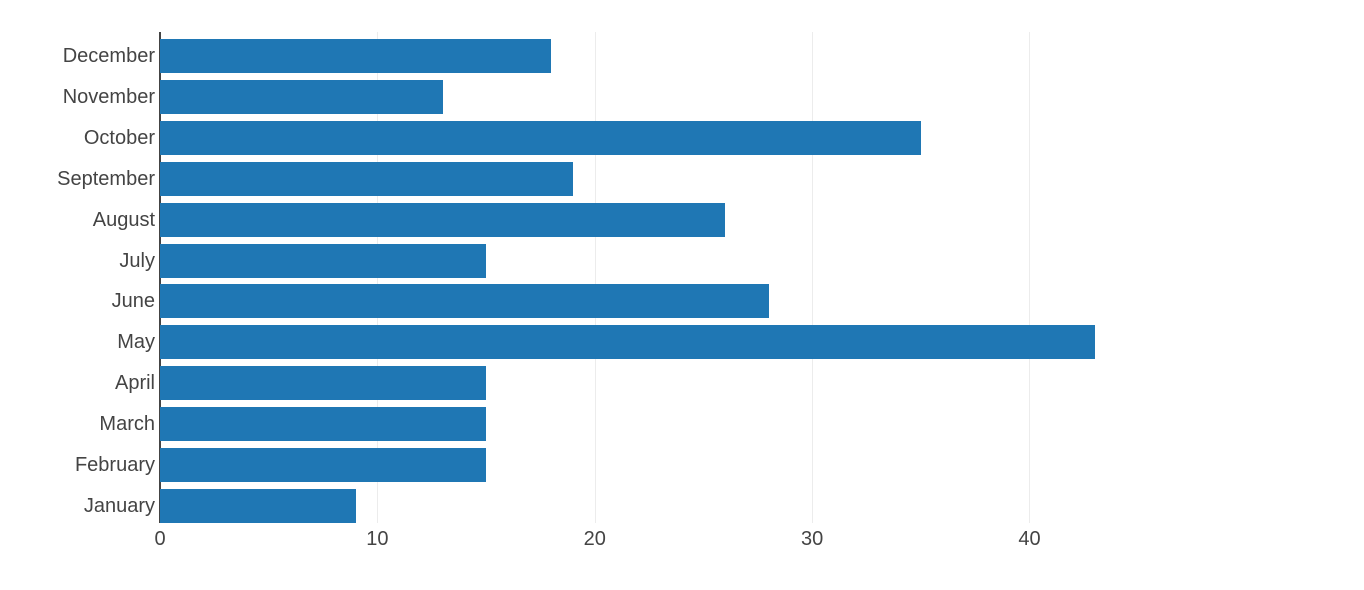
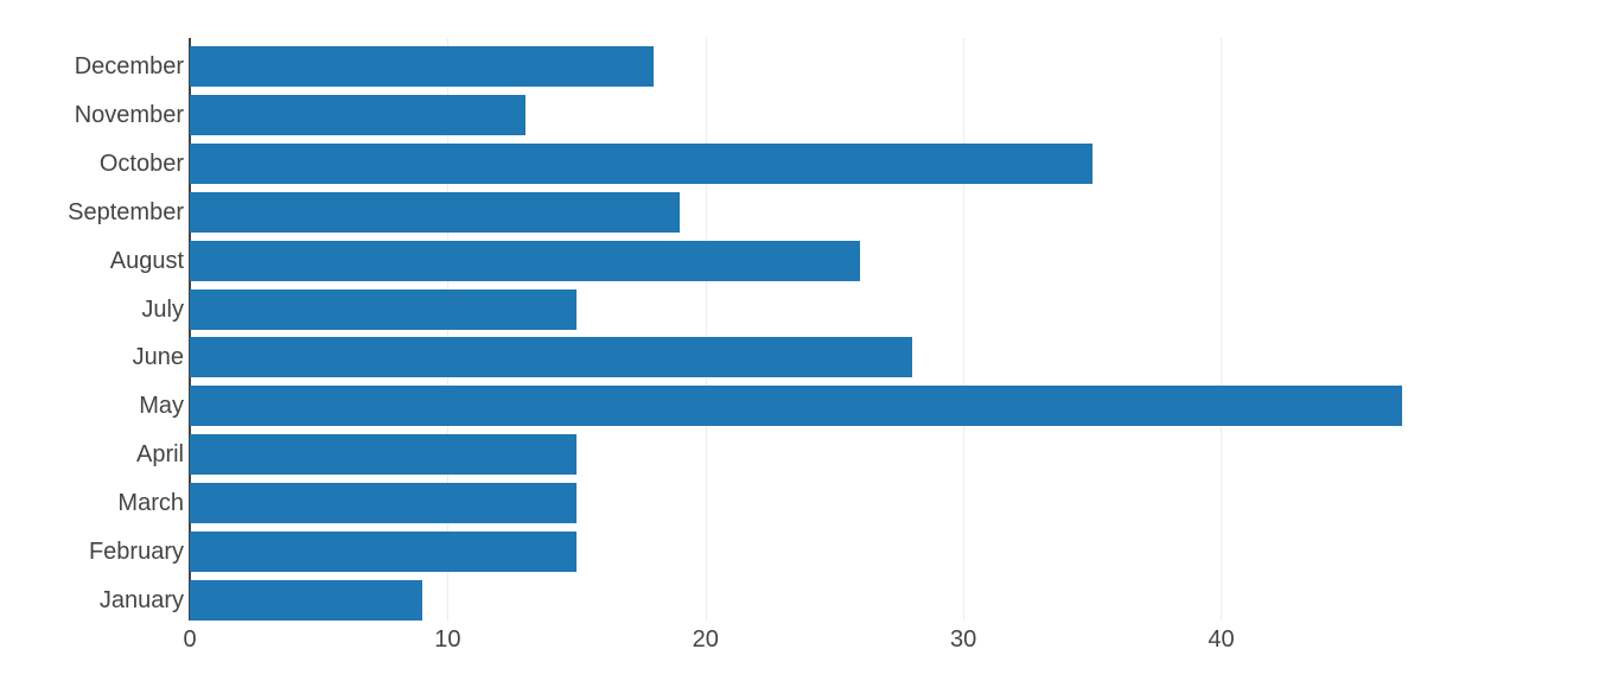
May: 43 -> 47
